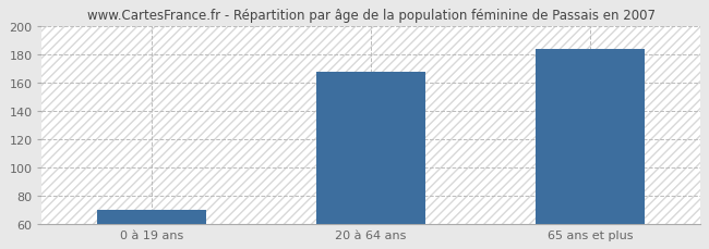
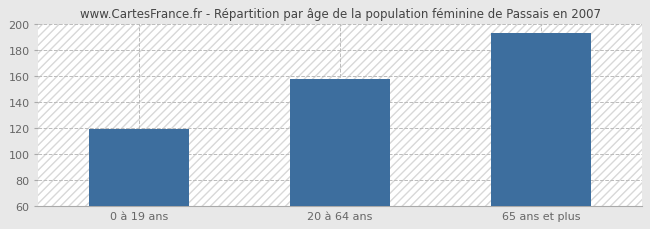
0 à 19 ans: 70 -> 119
20 à 64 ans: 168 -> 158
65 ans et plus: 184 -> 193
